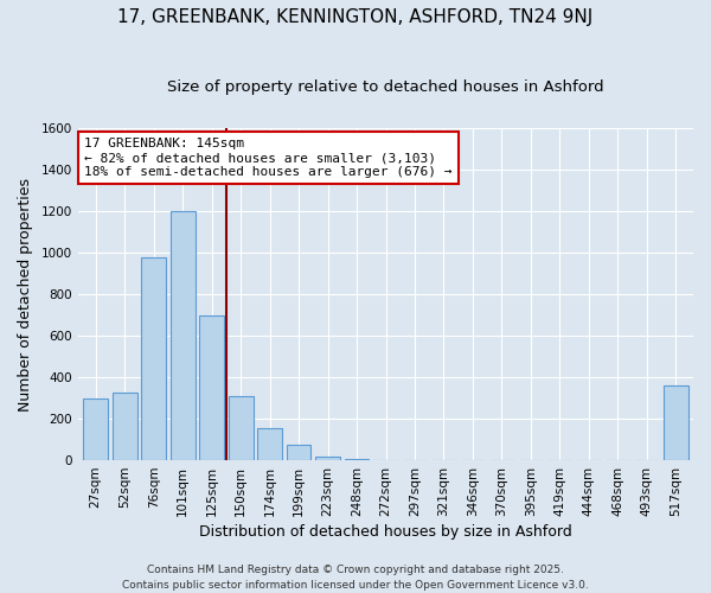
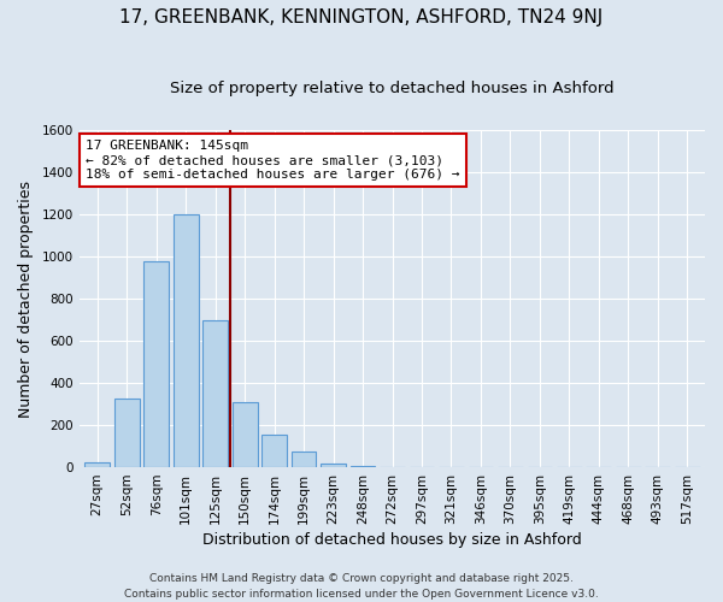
27sqm: 300 -> 20
517sqm: 360 -> 0
